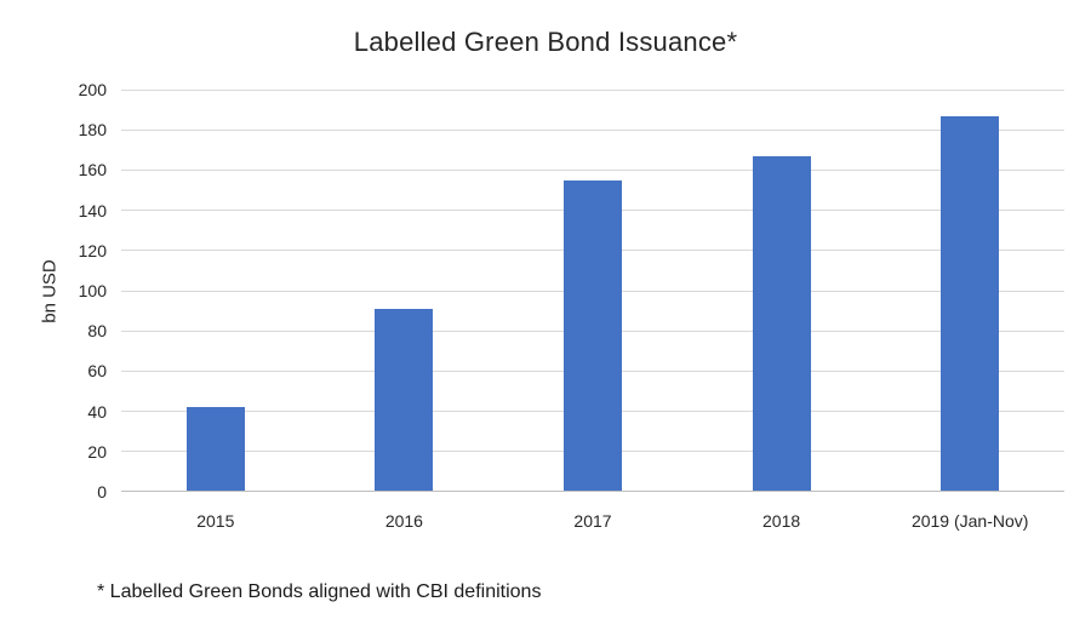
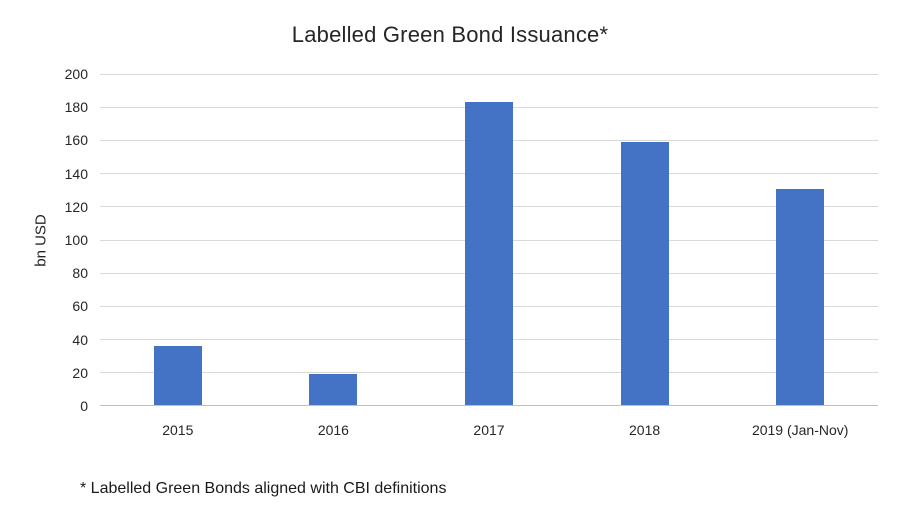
2015: 42 -> 36
2016: 91 -> 19
2017: 155 -> 183
2018: 167 -> 159
2019 (Jan-Nov): 187 -> 131
